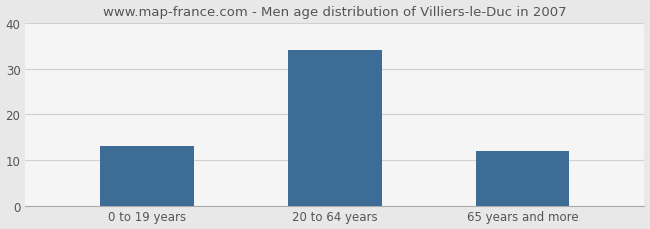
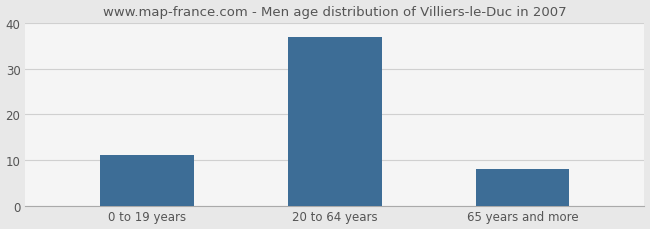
0 to 19 years: 13 -> 11
20 to 64 years: 34 -> 37
65 years and more: 12 -> 8
